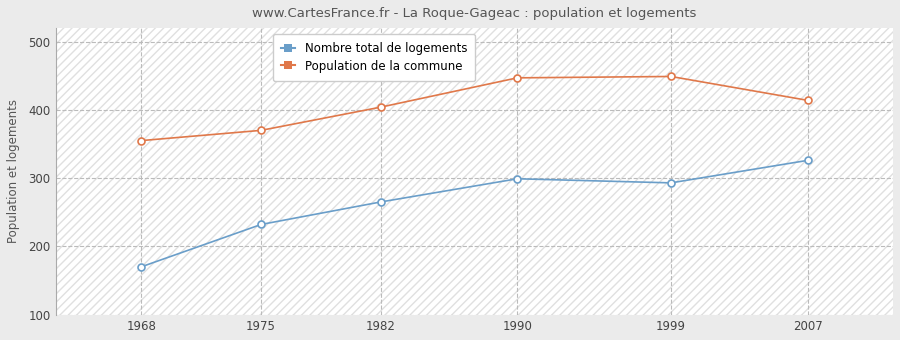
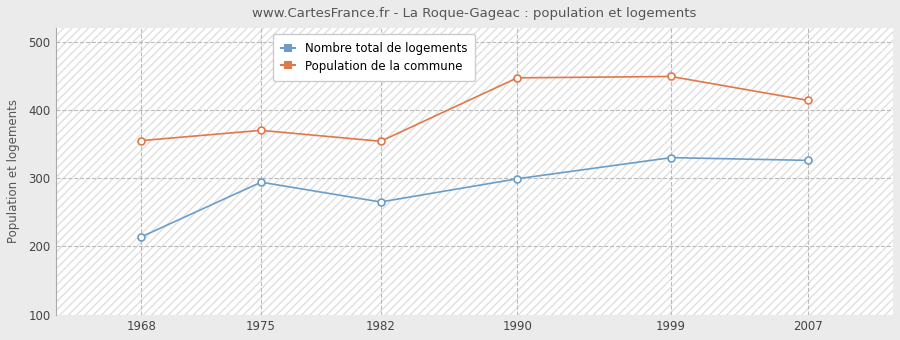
Nombre total de logements/1968: 170 -> 214
Nombre total de logements/1975: 232 -> 294
Population de la commune/1982: 404 -> 354
Nombre total de logements/1999: 293 -> 330
